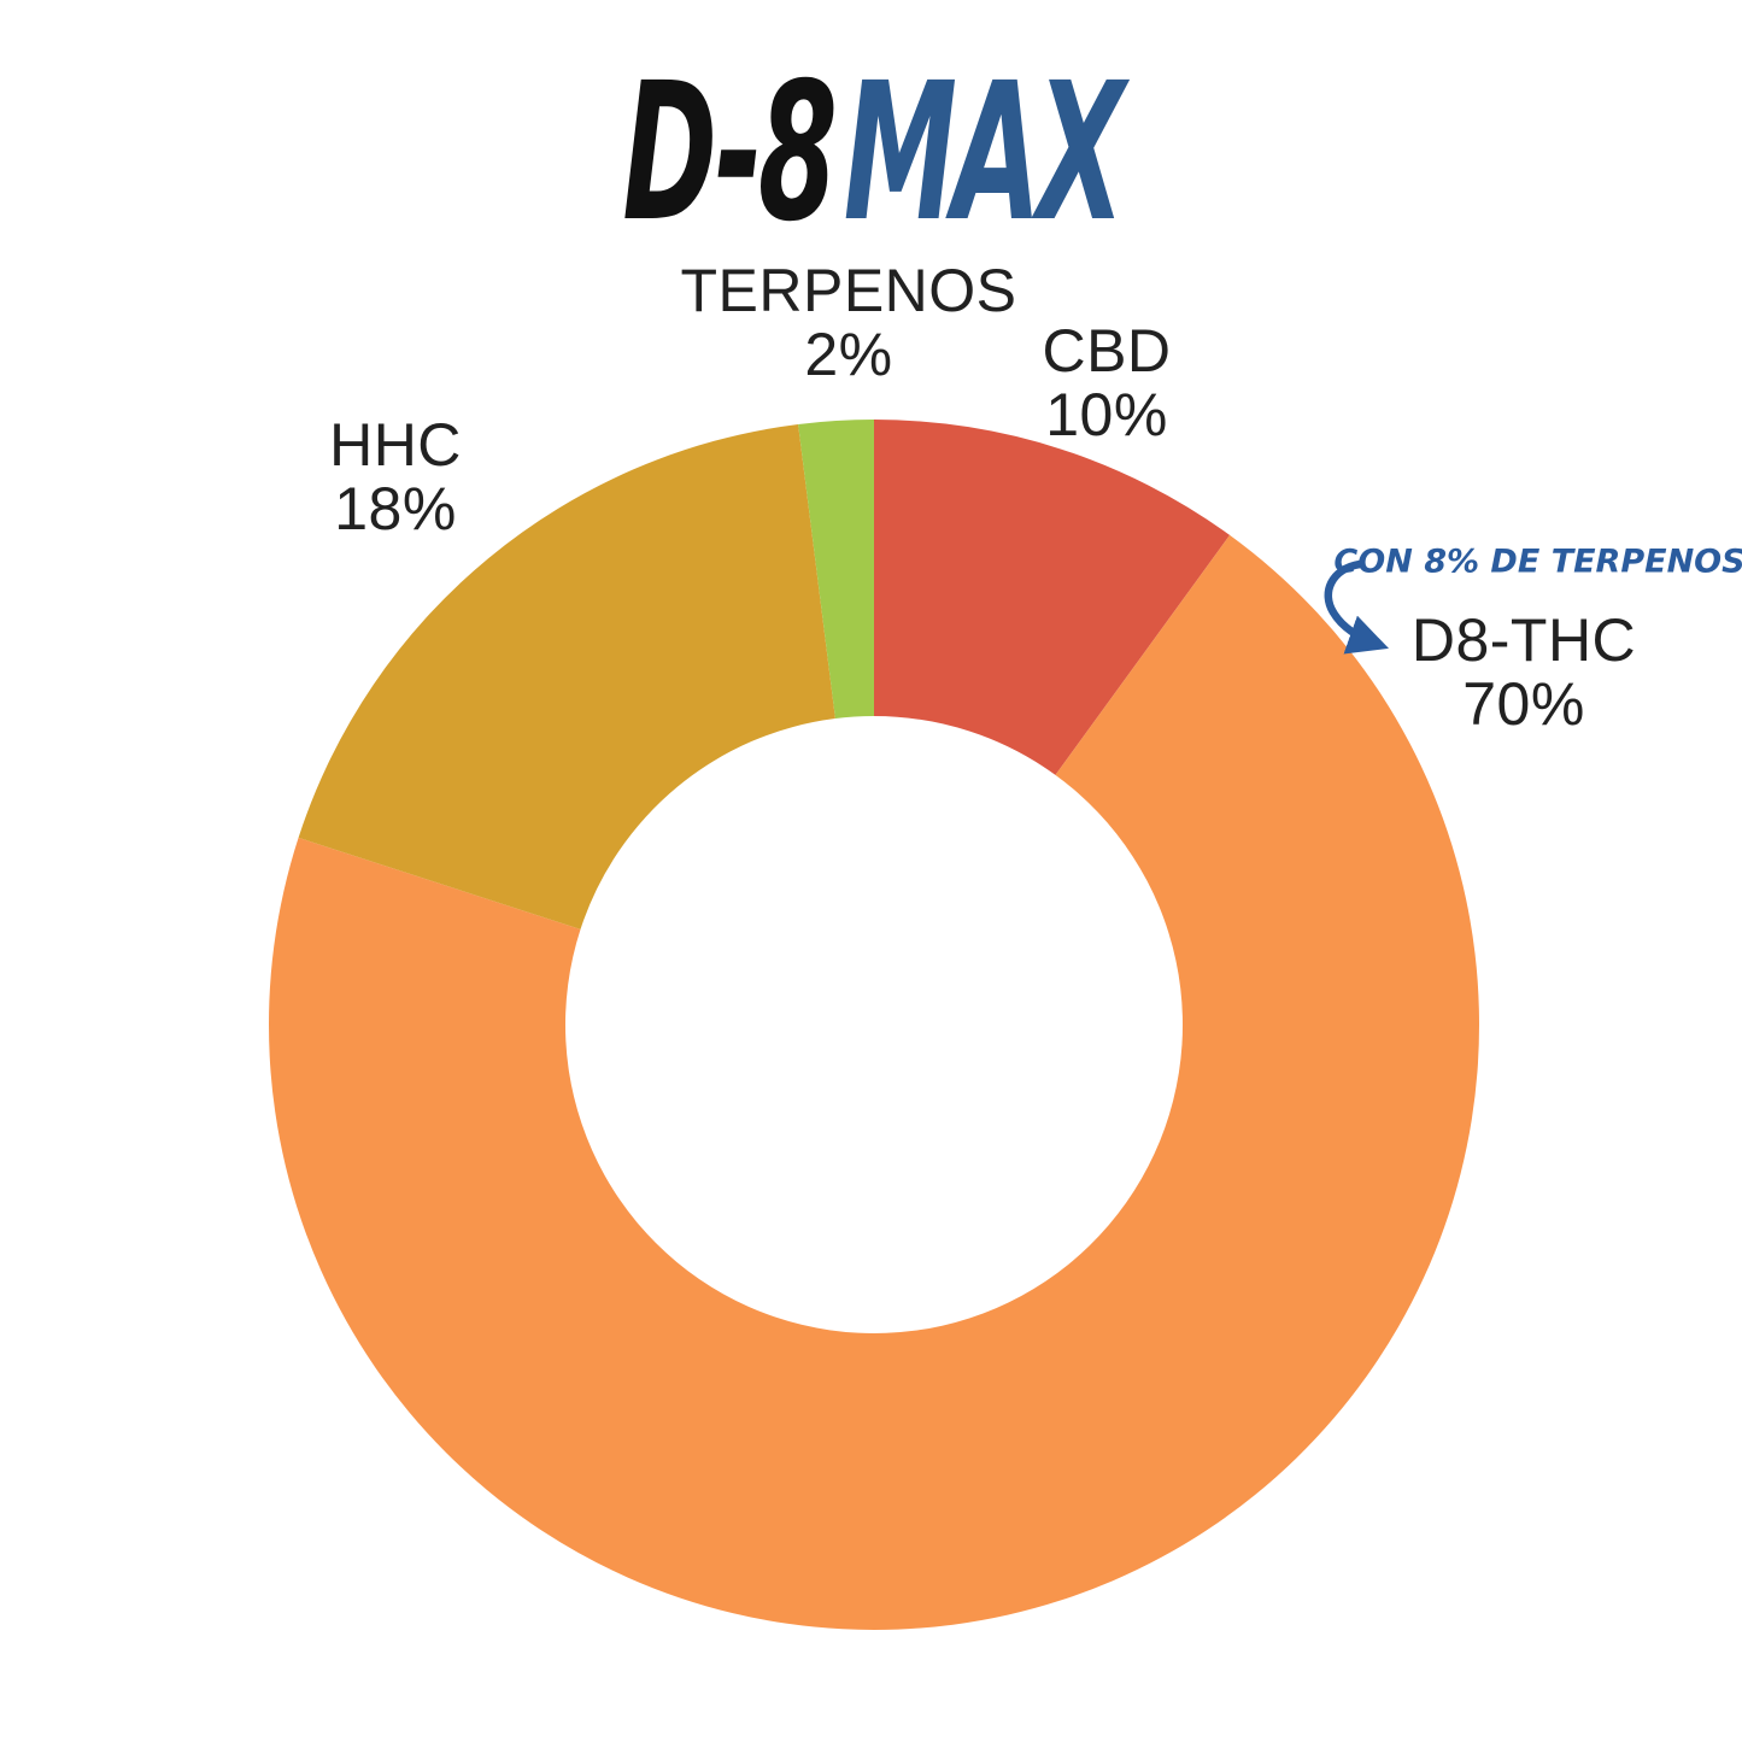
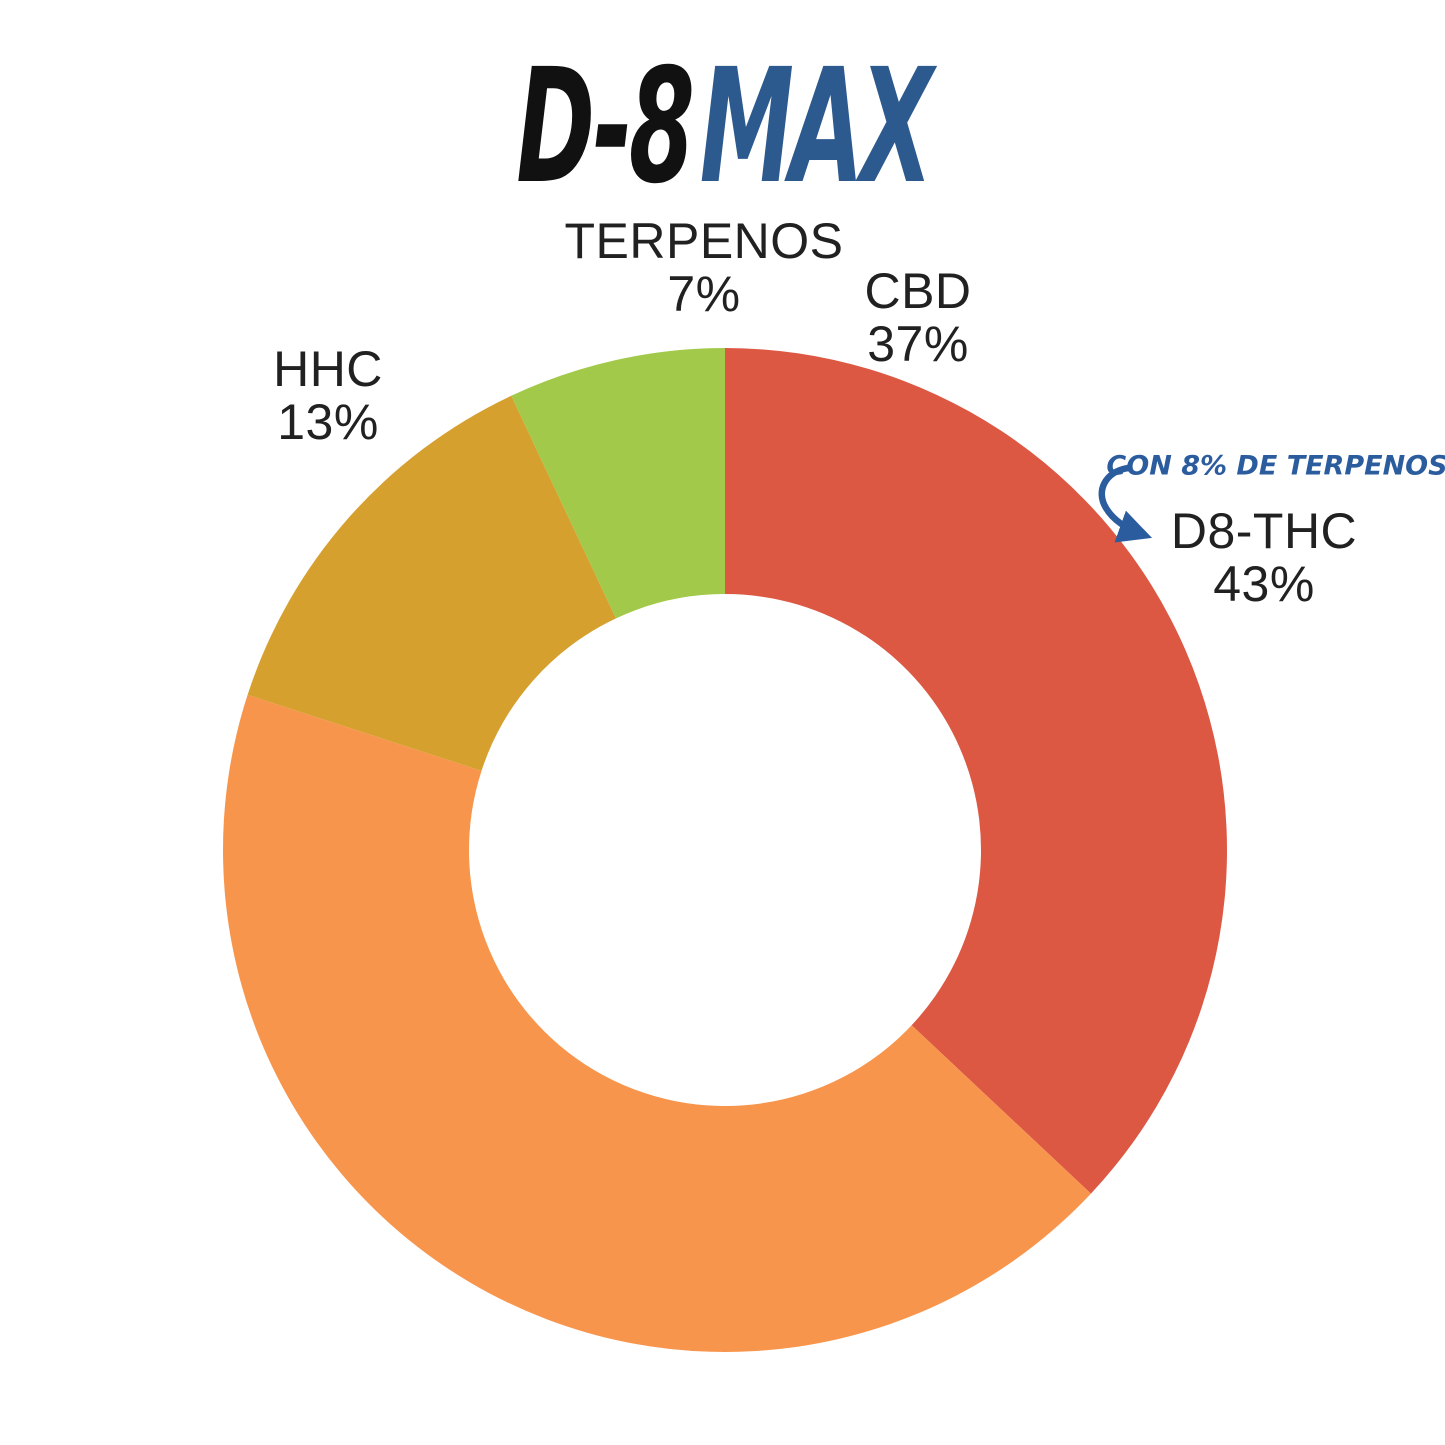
CBD: 10% -> 37%
D8-THC: 70% -> 43%
HHC: 18% -> 13%
TERPENOS: 2% -> 7%
